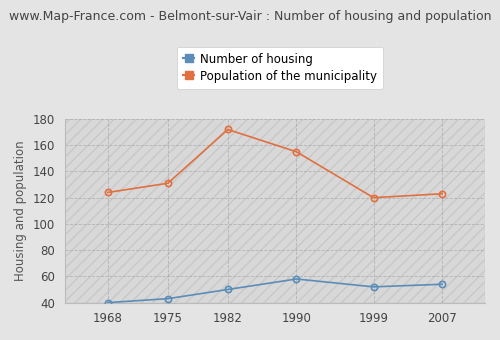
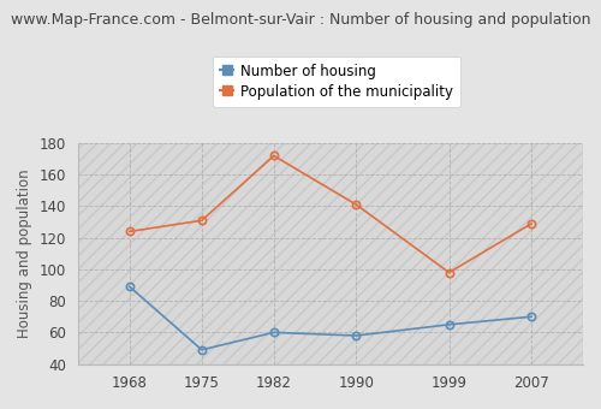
Number of housing/1968: 40 -> 89
Number of housing/1975: 43 -> 49
Number of housing/1982: 50 -> 60
Population of the municipality/1990: 155 -> 141
Number of housing/1999: 52 -> 65
Population of the municipality/1999: 120 -> 98
Number of housing/2007: 54 -> 70
Population of the municipality/2007: 123 -> 129
